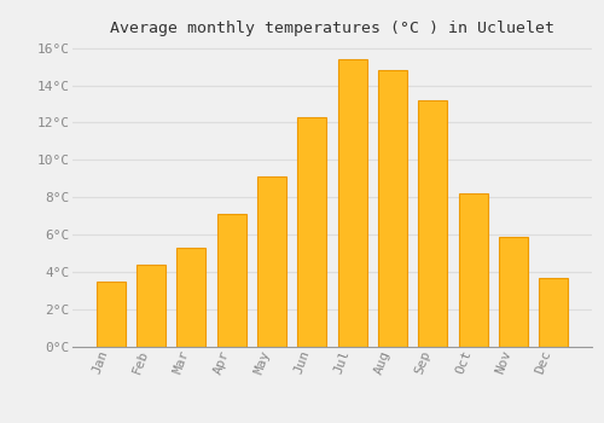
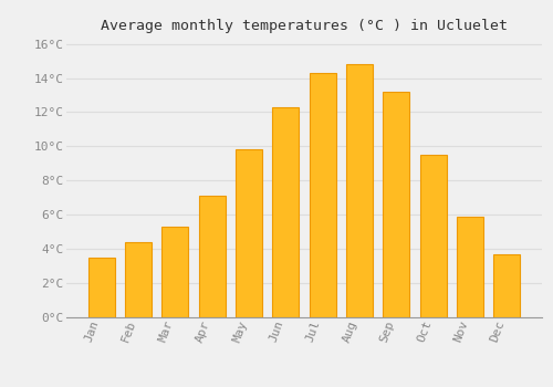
May: 9.1°C -> 9.8°C
Jul: 15.4°C -> 14.3°C
Oct: 8.2°C -> 9.5°C
